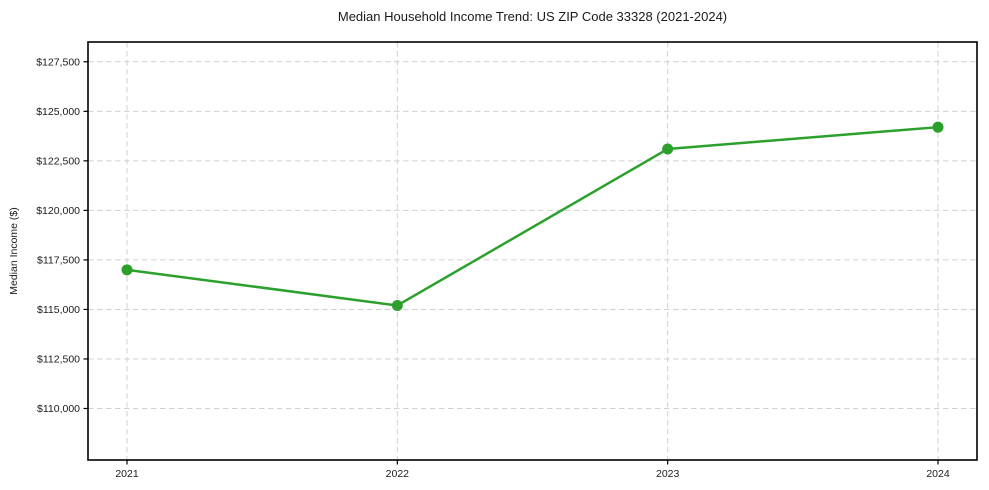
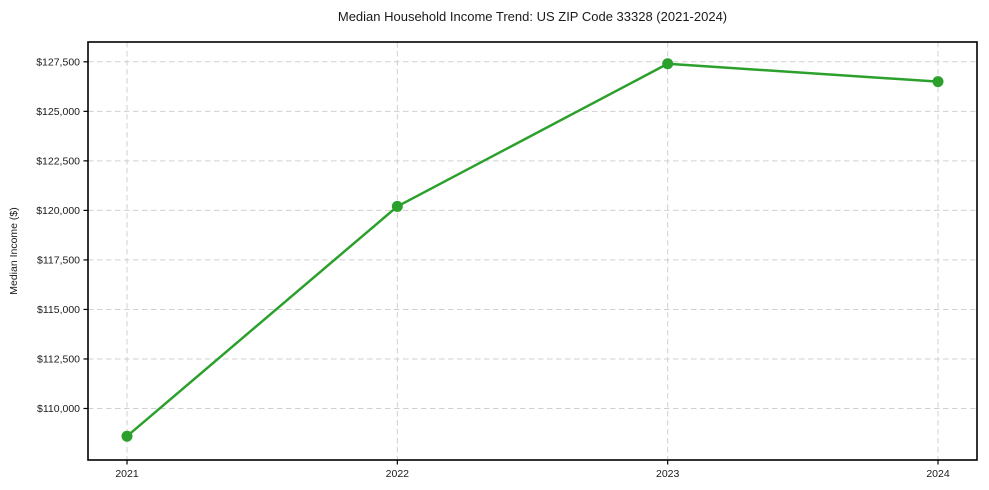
2021: $117000 -> $108600
2022: $115200 -> $120200
2023: $123100 -> $127400
2024: $124200 -> $126500
